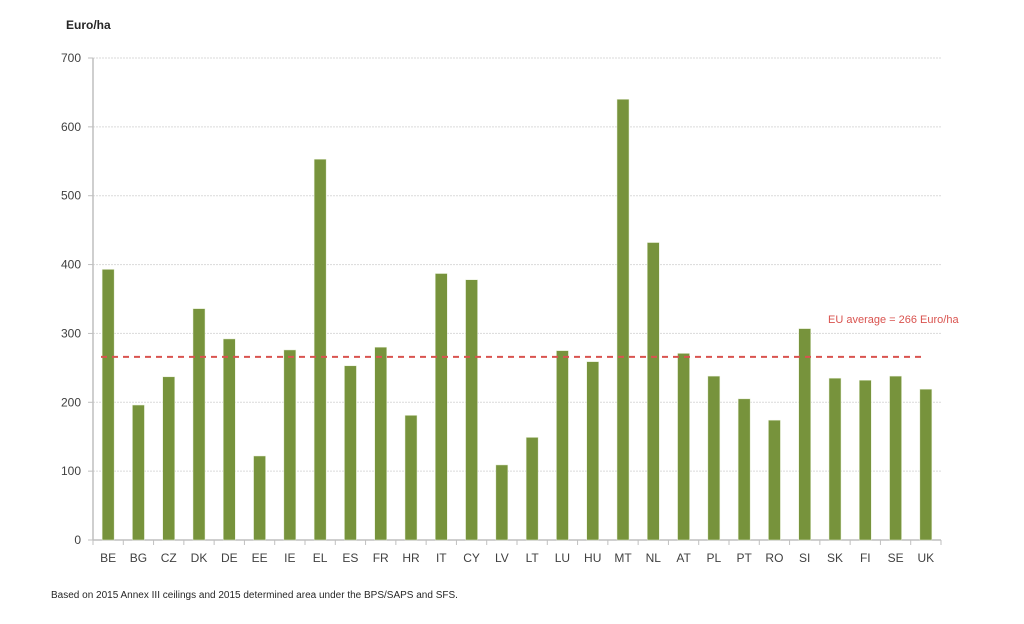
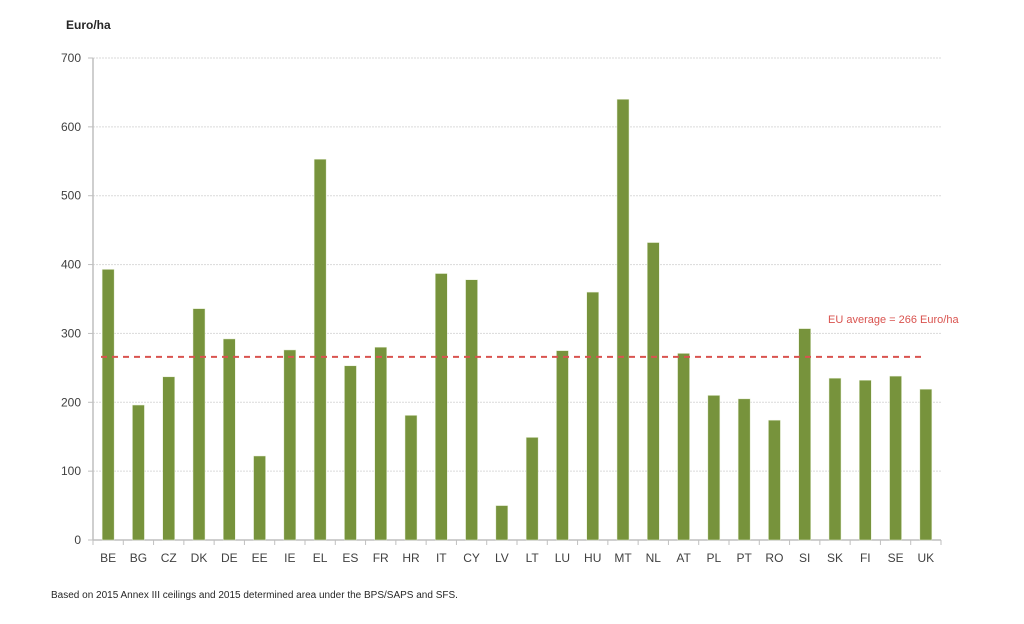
LV: 110 -> 50
HU: 260 -> 360
PL: 240 -> 210
